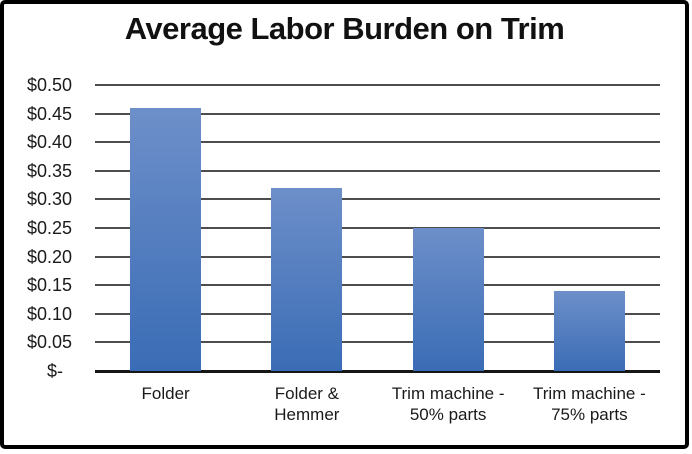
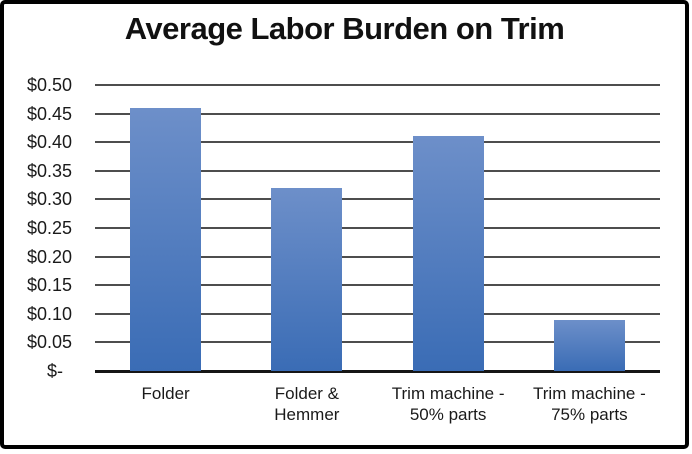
Trim machine - 50% parts: $0.25 -> $0.41
Trim machine - 75% parts: $0.14 -> $0.09
